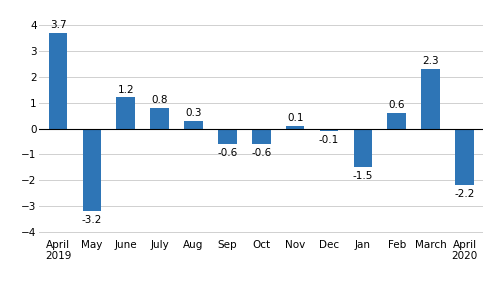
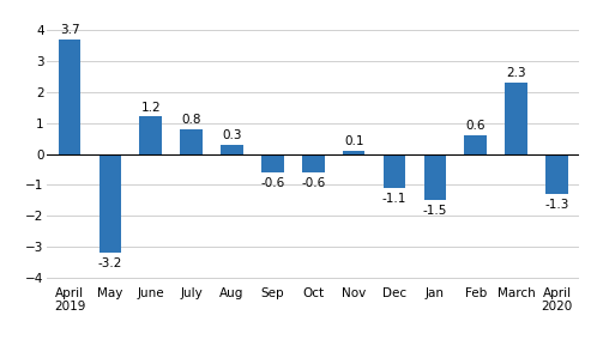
Dec: -0.1 -> -1.1
April 2020: -2.2 -> -1.3
